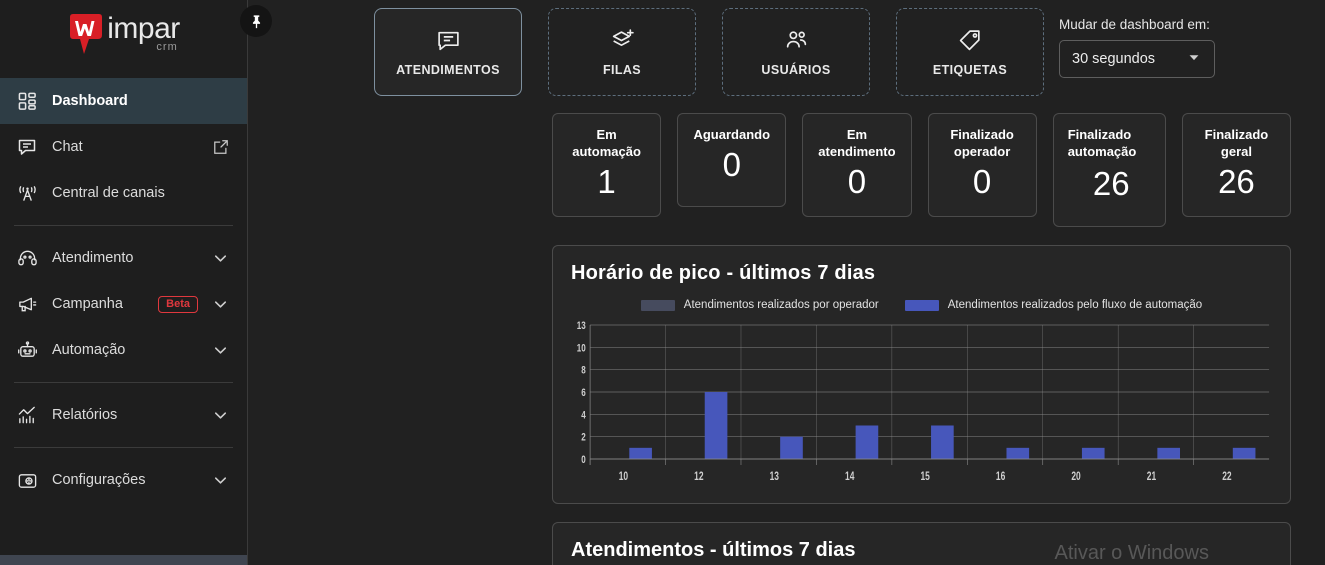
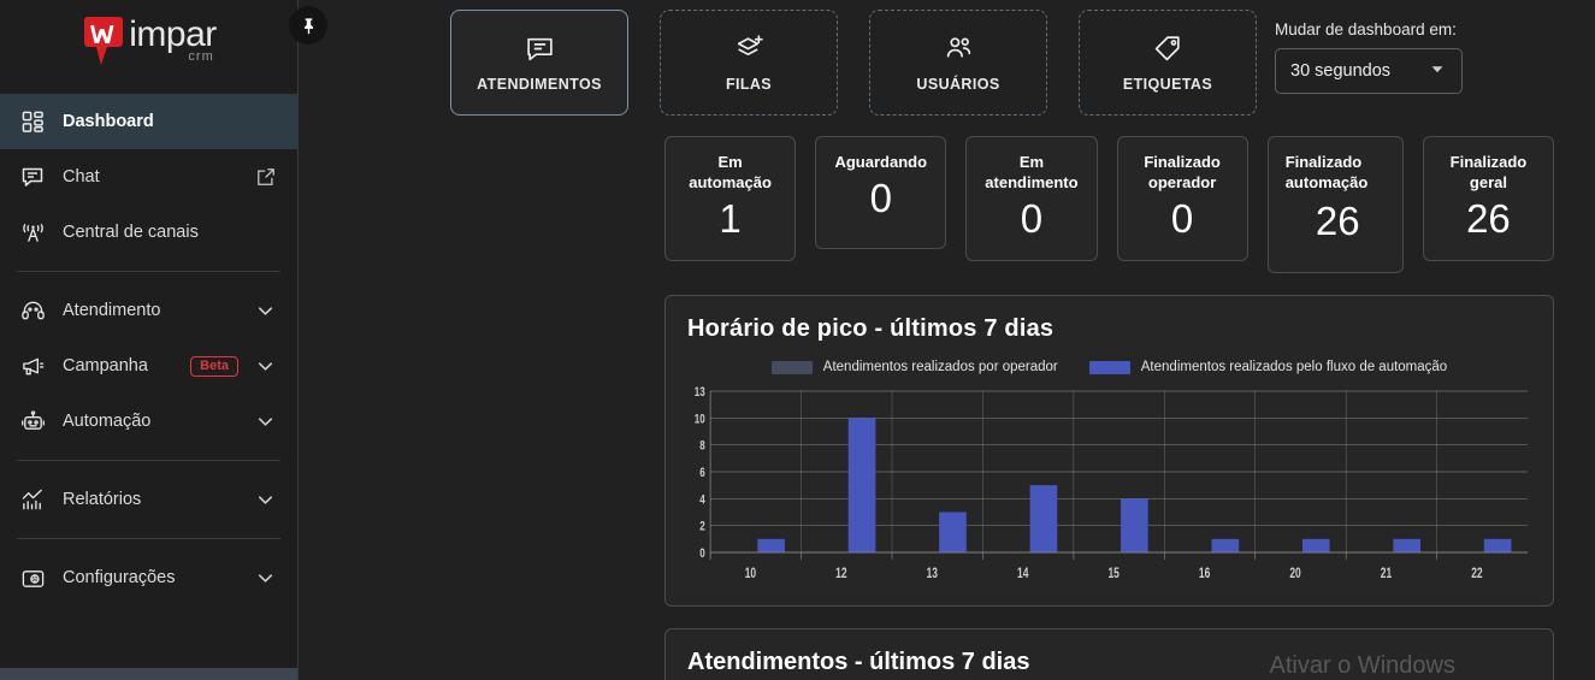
Atendimentos realizados pelo fluxo de automação/12: 6 -> 10
Atendimentos realizados pelo fluxo de automação/13: 2 -> 3
Atendimentos realizados pelo fluxo de automação/14: 3 -> 5
Atendimentos realizados pelo fluxo de automação/15: 3 -> 4
